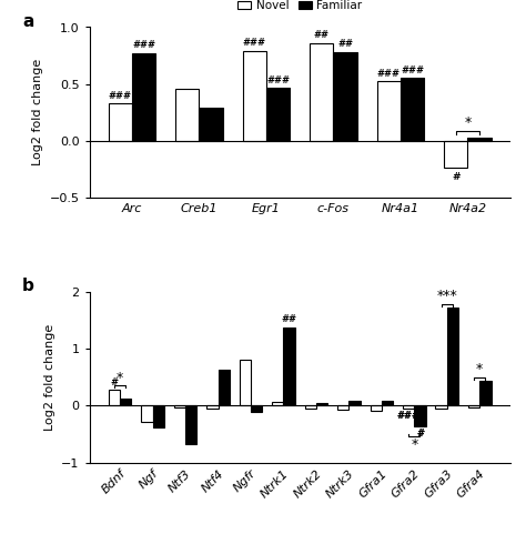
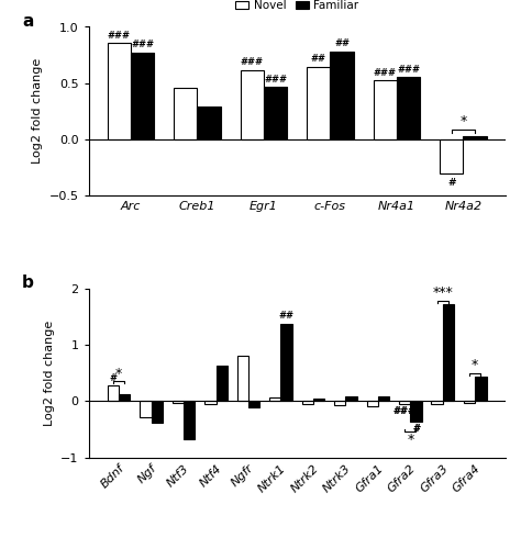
Novel/Arc: 0.33 -> 0.85
Novel/Egr1: 0.79 -> 0.61
Novel/c-Fos: 0.86 -> 0.65
Novel/Nr4a2: -0.23 -> -0.30
